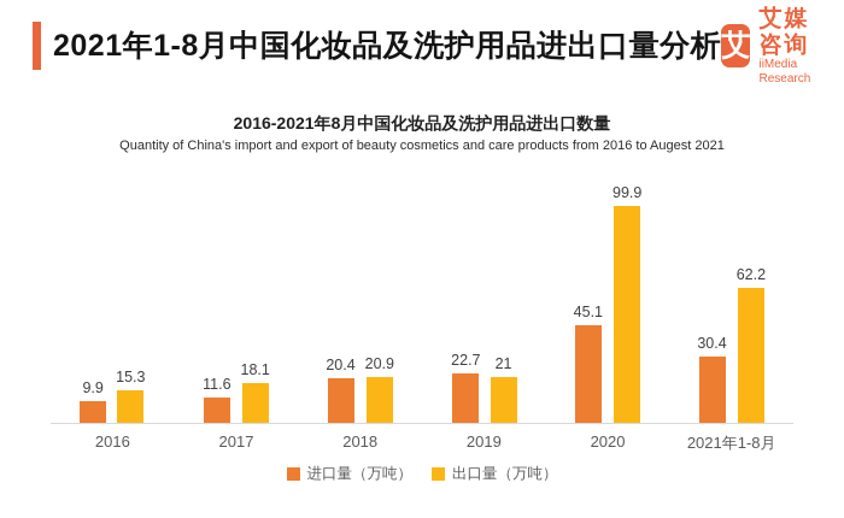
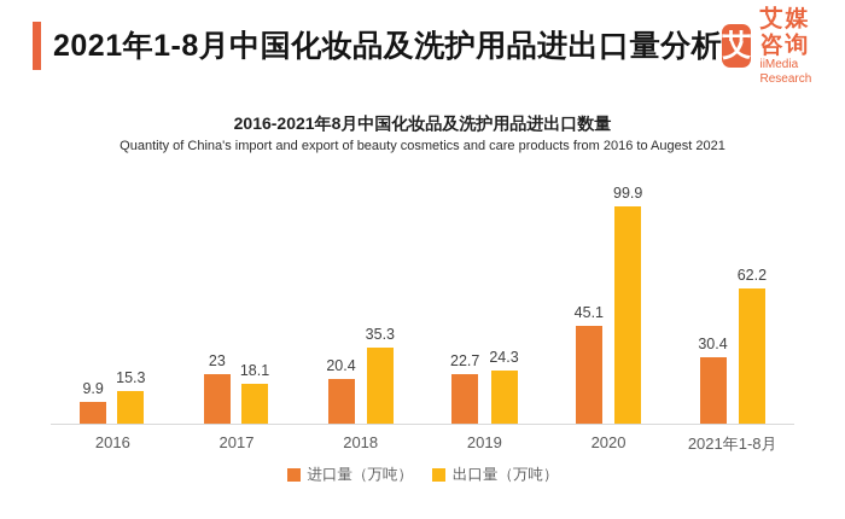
进口量（万吨）/2017: 11.6 -> 23
出口量（万吨）/2018: 20.9 -> 35.3
出口量（万吨）/2019: 21 -> 24.3
